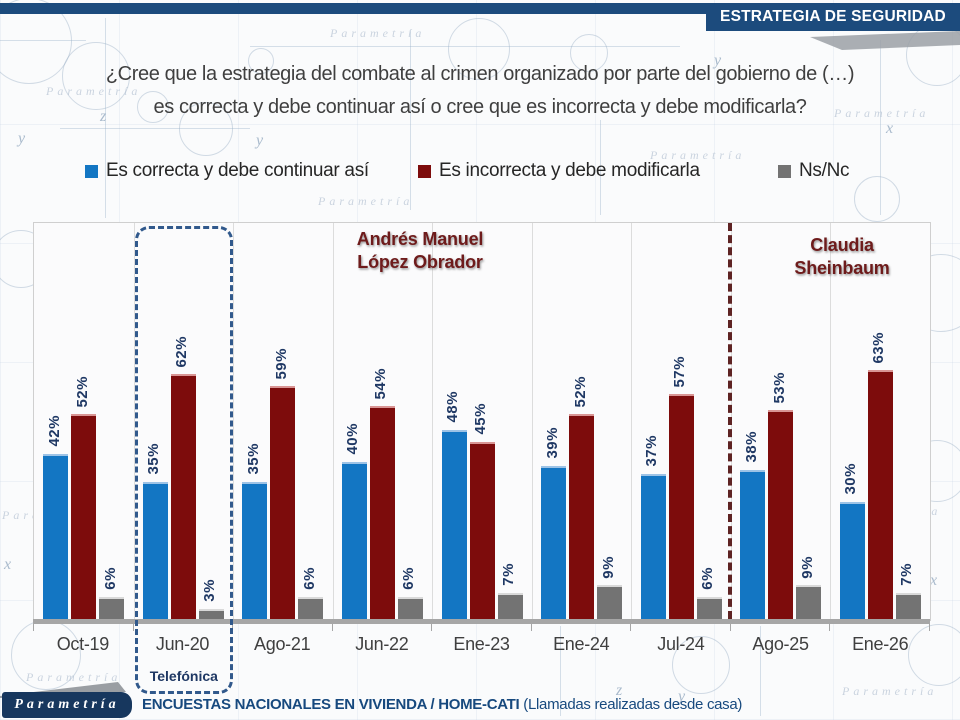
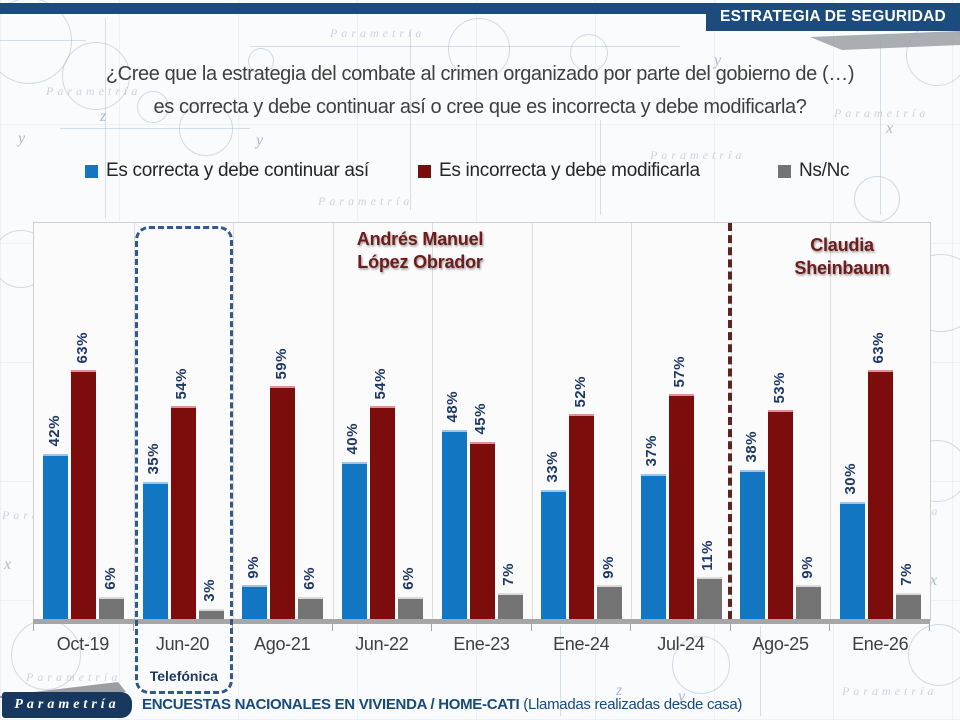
Es incorrecta y debe modificarla/Oct-19: 52% -> 63%
Es incorrecta y debe modificarla/Jun-20: 62% -> 54%
Es correcta y debe continuar así/Ago-21: 35% -> 9%
Es correcta y debe continuar así/Ene-24: 39% -> 33%
Ns/Nc/Jul-24: 6% -> 11%
